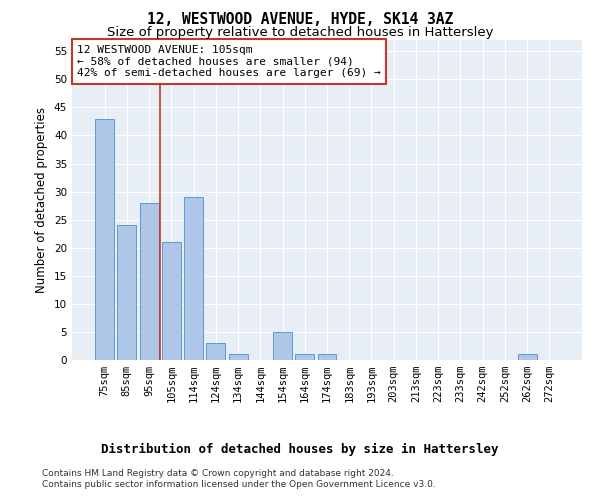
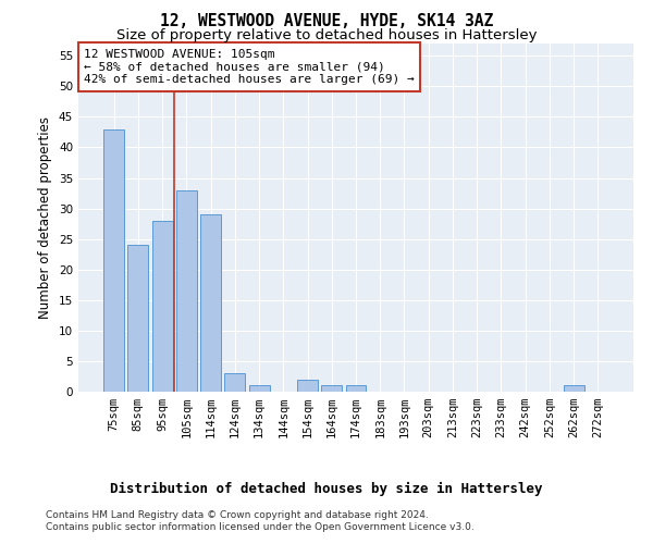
105sqm: 21 -> 33
154sqm: 5 -> 2
